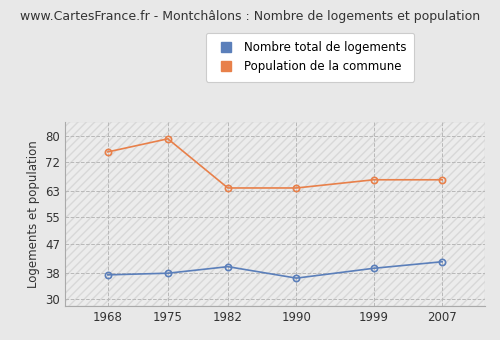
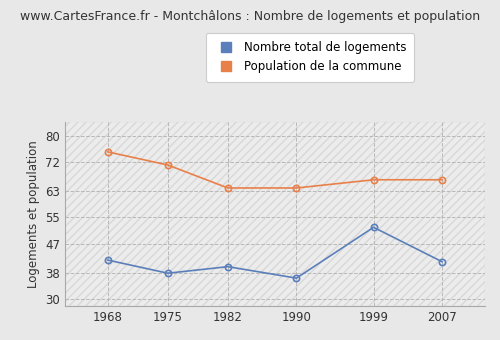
Nombre total de logements/1968: 37.5 -> 42.0
Population de la commune/1975: 79.0 -> 71.0
Nombre total de logements/1999: 39.5 -> 52.0
